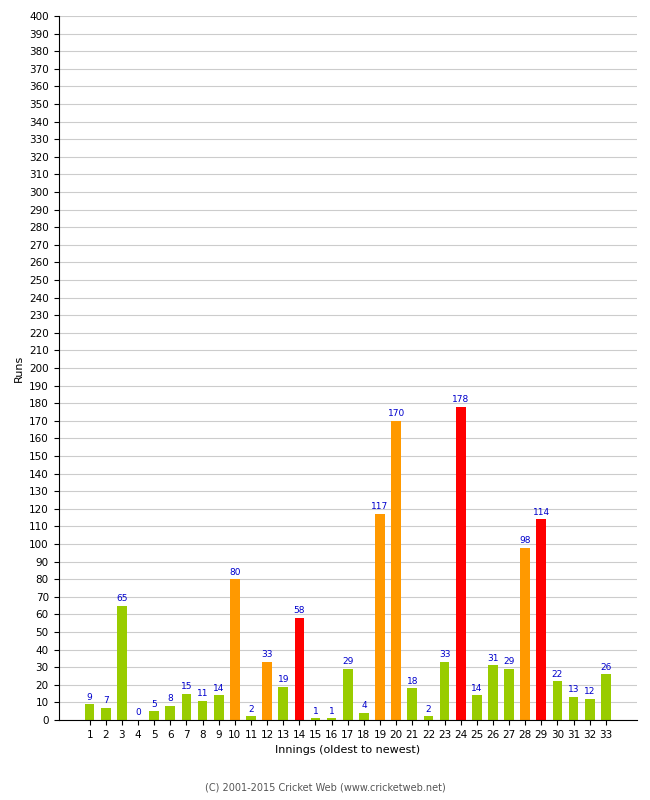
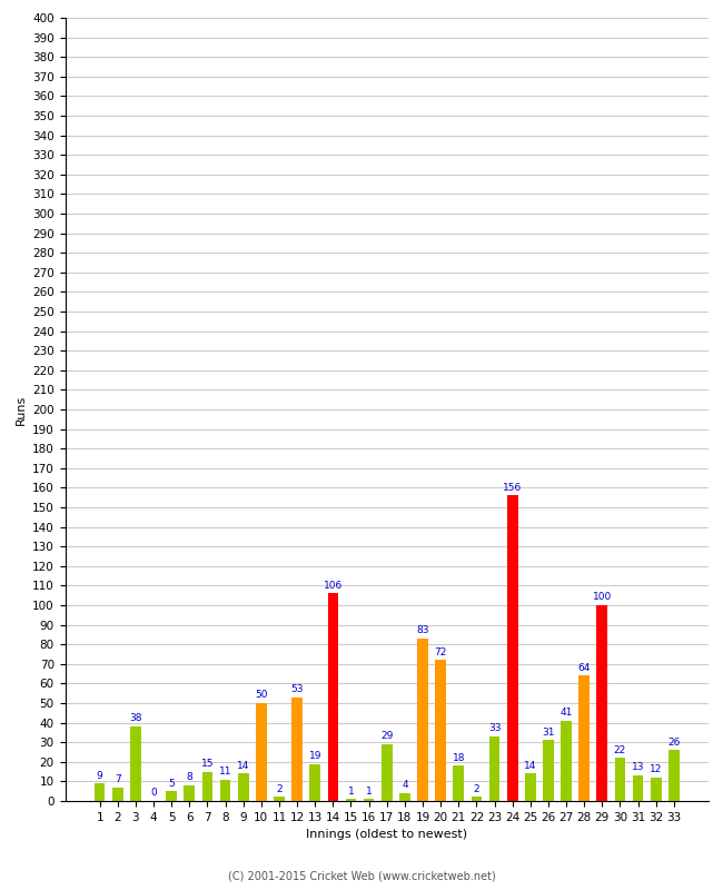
3: 65 -> 38
10: 80 -> 50
12: 33 -> 53
14: 58 -> 106
19: 117 -> 83
20: 170 -> 72
24: 178 -> 156
27: 29 -> 41
28: 98 -> 64
29: 114 -> 100
